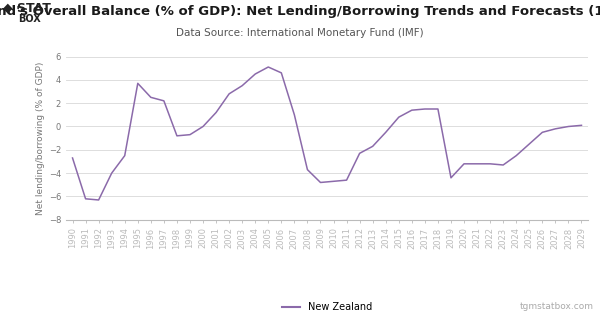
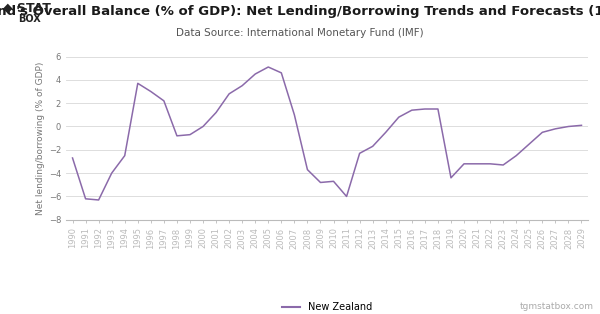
1996: 2.5 -> 3.0
2011: -4.6 -> -6.0
